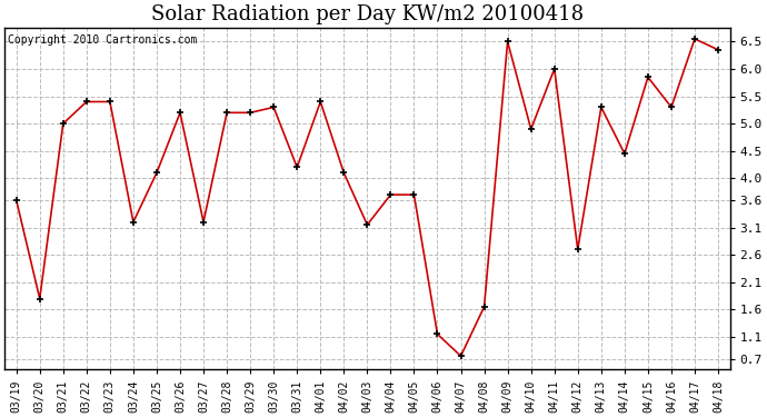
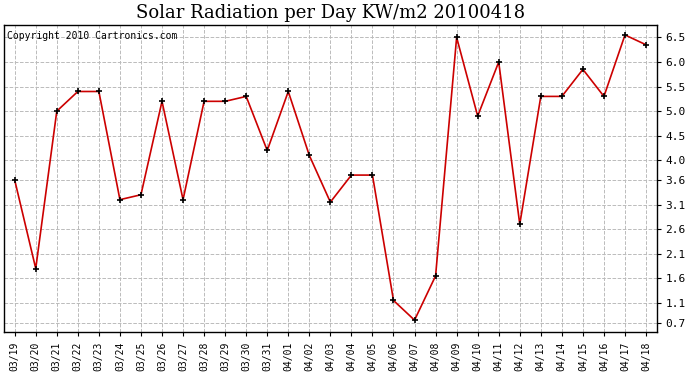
03/25: 4.10 -> 3.30
04/14: 4.45 -> 5.30
